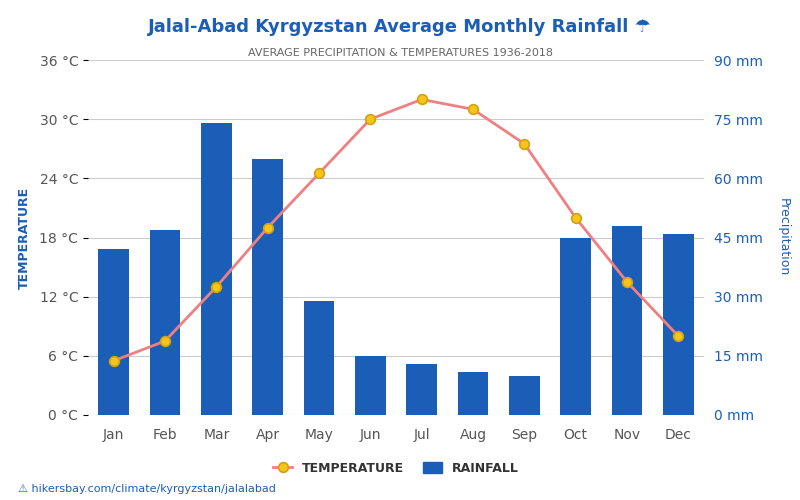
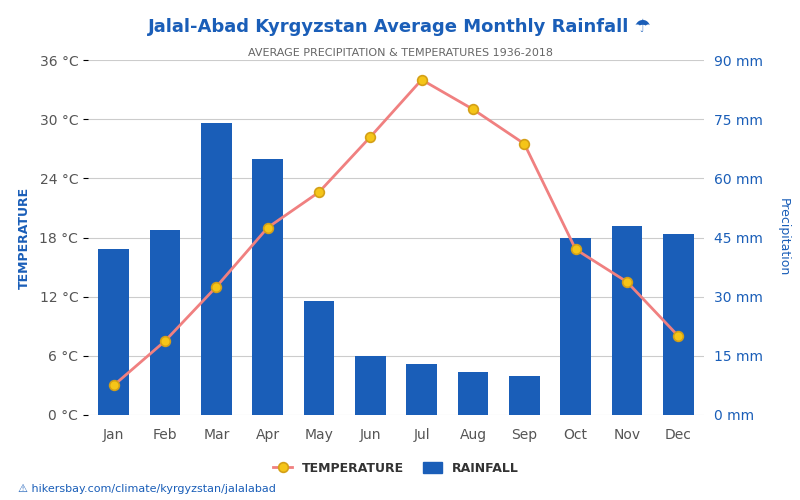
TEMPERATURE/Jan: 5.5 °C -> 3.0 °C
TEMPERATURE/May: 24.5 °C -> 22.6 °C
TEMPERATURE/Jun: 30.0 °C -> 28.2 °C
TEMPERATURE/Jul: 32.0 °C -> 34.0 °C
TEMPERATURE/Oct: 20.0 °C -> 16.8 °C
